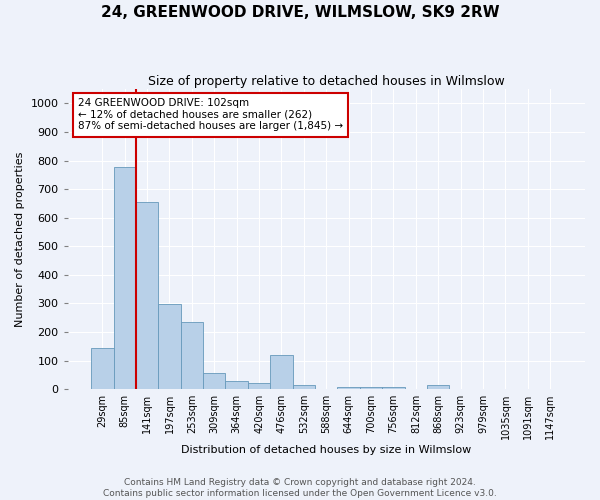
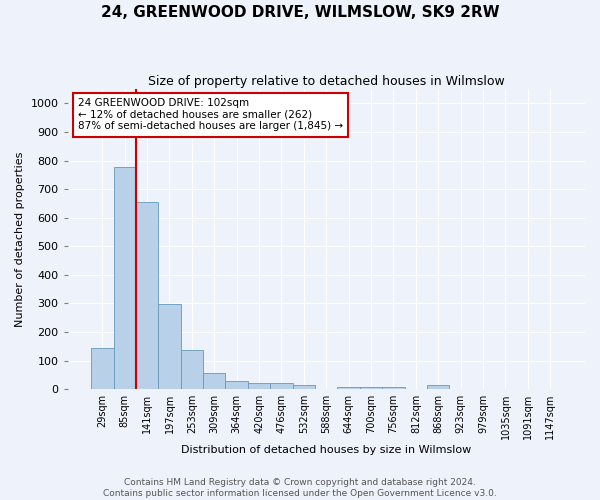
253sqm: 235 -> 138
476sqm: 120 -> 21
